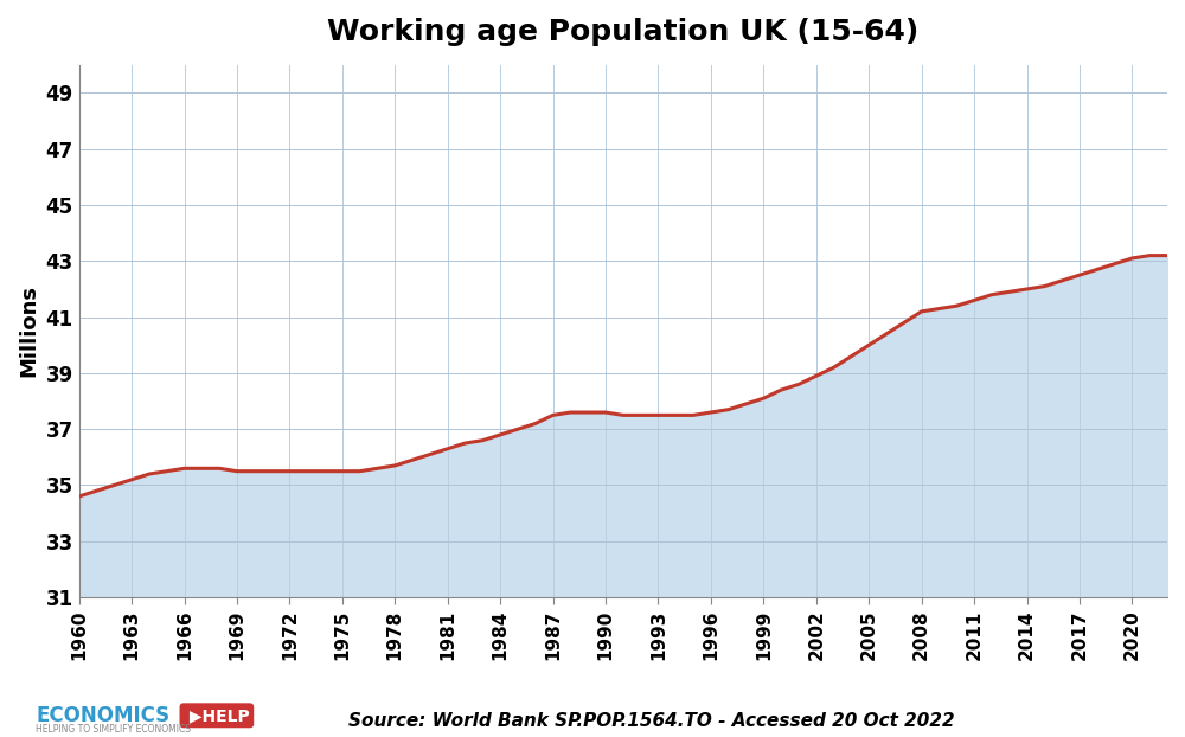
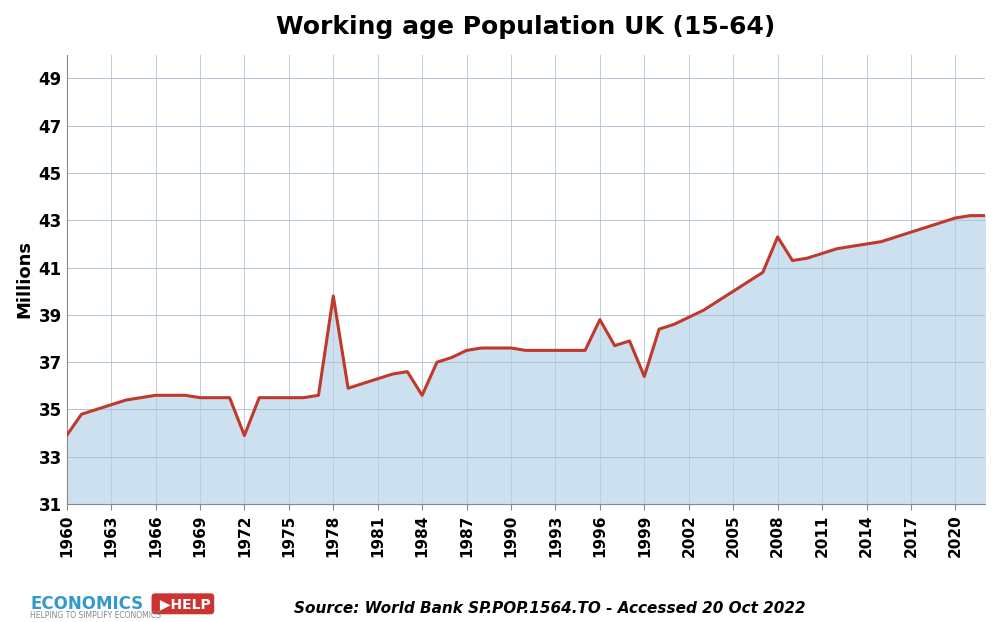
1960: 34.6 -> 33.9
1972: 35.5 -> 33.9
1978: 35.7 -> 39.8
1984: 36.8 -> 35.6
1996: 37.6 -> 38.8
1999: 38.1 -> 36.4
2008: 41.2 -> 42.3
